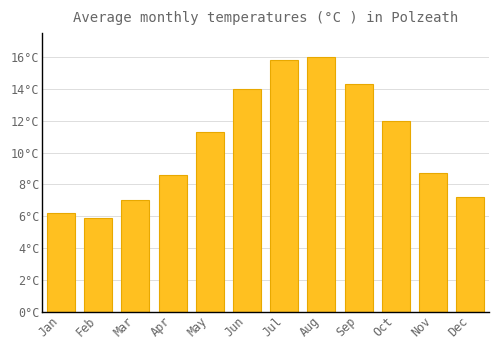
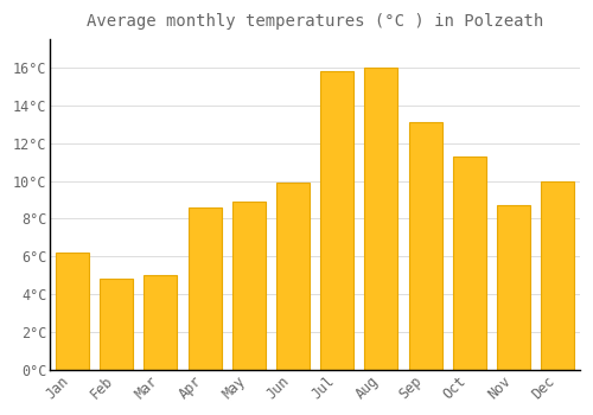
Feb: 5.9°C -> 4.8°C
Mar: 7.0°C -> 5.0°C
May: 11.3°C -> 8.9°C
Jun: 14.0°C -> 9.9°C
Sep: 14.3°C -> 13.1°C
Oct: 12.0°C -> 11.3°C
Dec: 7.2°C -> 10.0°C
